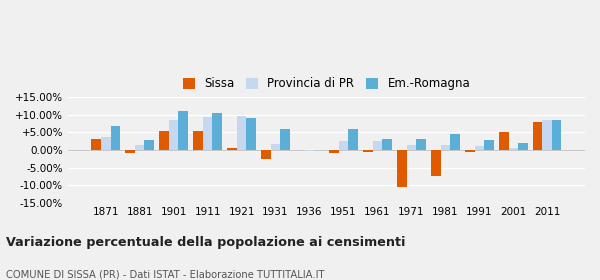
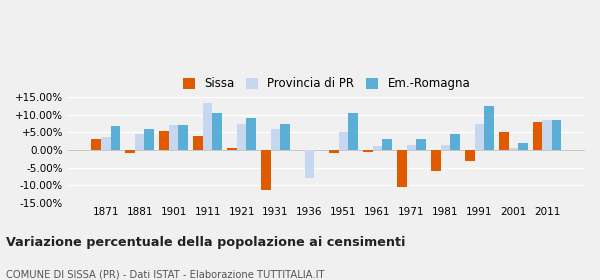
Provincia di PR/1881: 1.5% -> 4.5%
Em.-Romagna/1881: 2.8% -> 6.0%
Provincia di PR/1901: 8.5% -> 7.0%
Em.-Romagna/1901: 11.2% -> 7.0%
Sissa/1911: 5.5% -> 4.0%
Provincia di PR/1911: 9.5% -> 13.5%
Provincia di PR/1921: 9.8% -> 7.5%
Sissa/1931: -2.5% -> -11.5%
Provincia di PR/1931: 1.8% -> 6.0%
Em.-Romagna/1931: 6.0% -> 7.5%
Provincia di PR/1936: -0.2% -> -8.0%
Provincia di PR/1951: 2.5% -> 5.0%
Em.-Romagna/1951: 6.0% -> 10.5%
Provincia di PR/1961: 2.5% -> 1.0%
Sissa/1981: -7.5% -> -6.0%
Sissa/1991: -0.5% -> -3.0%
Provincia di PR/1991: 1.2% -> 7.5%
Em.-Romagna/1991: 2.8% -> 12.5%
